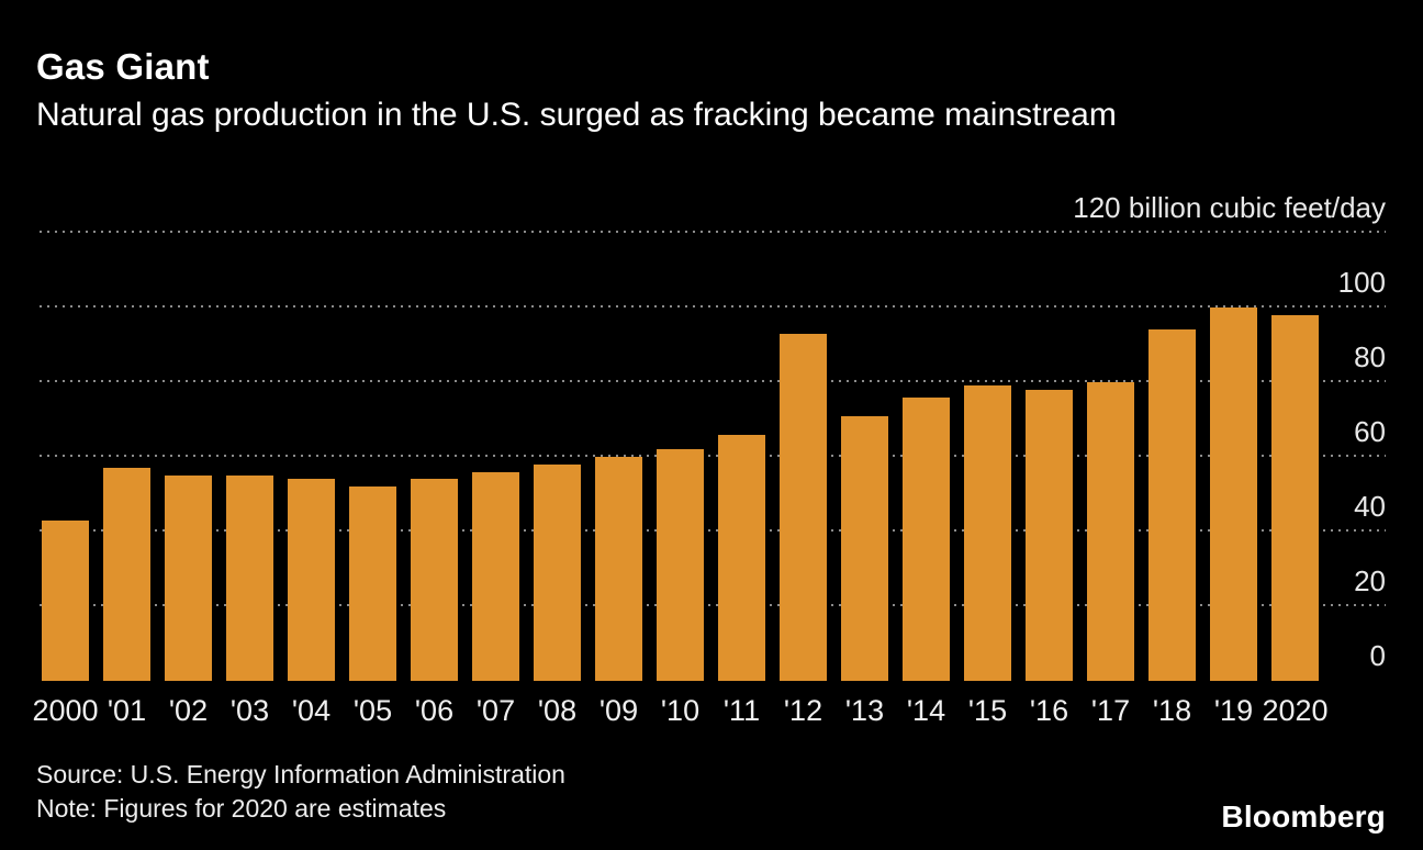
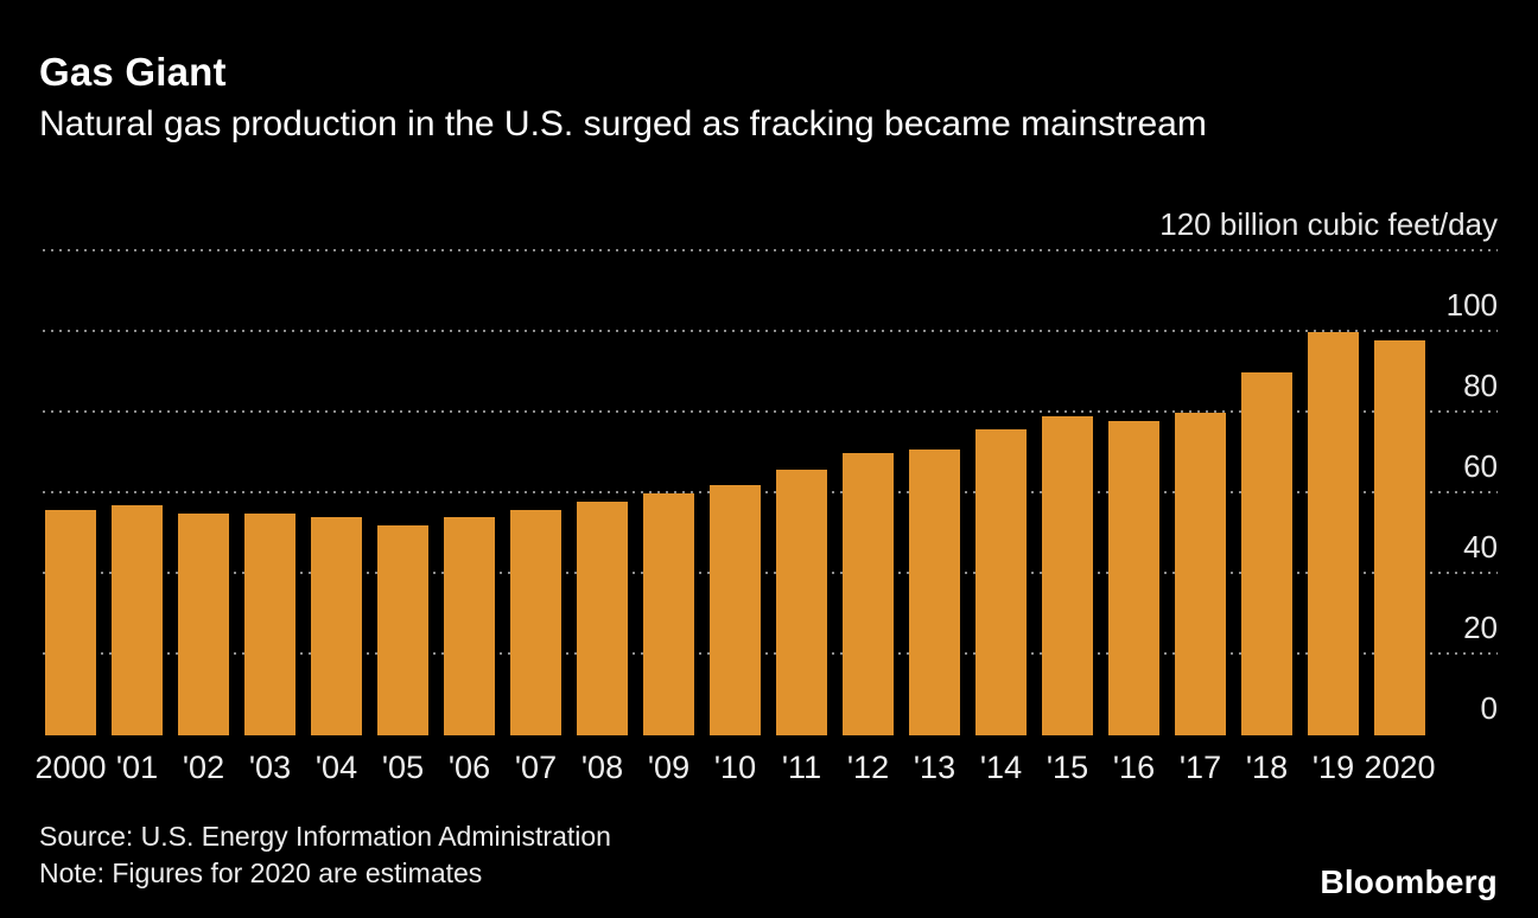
2000: 43 -> 56
'12: 93 -> 70
'18: 94 -> 90
